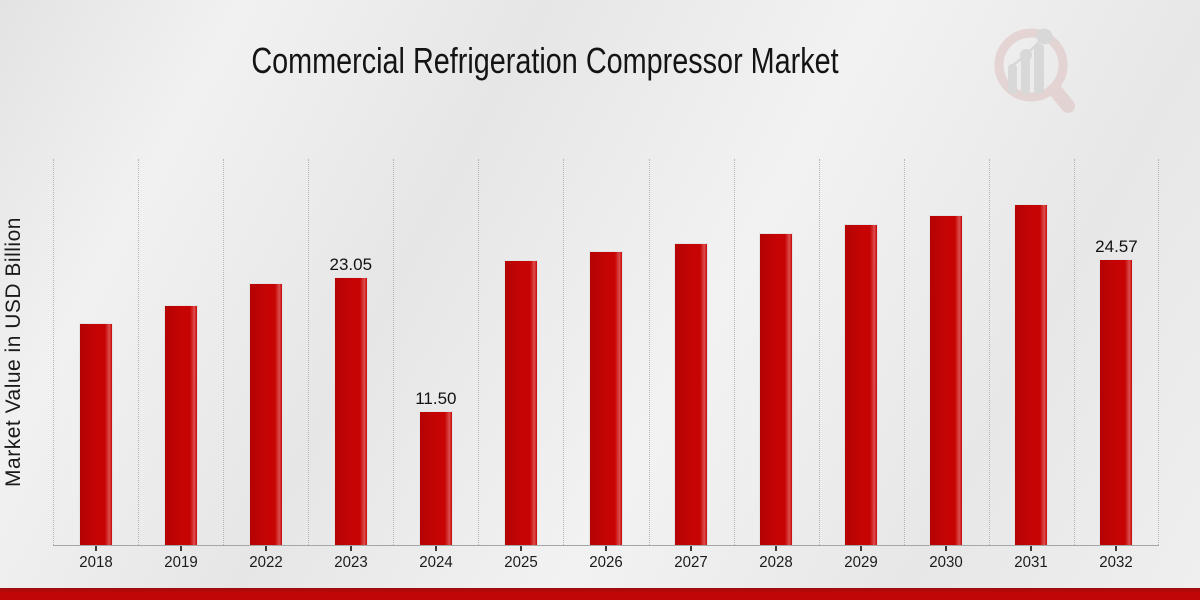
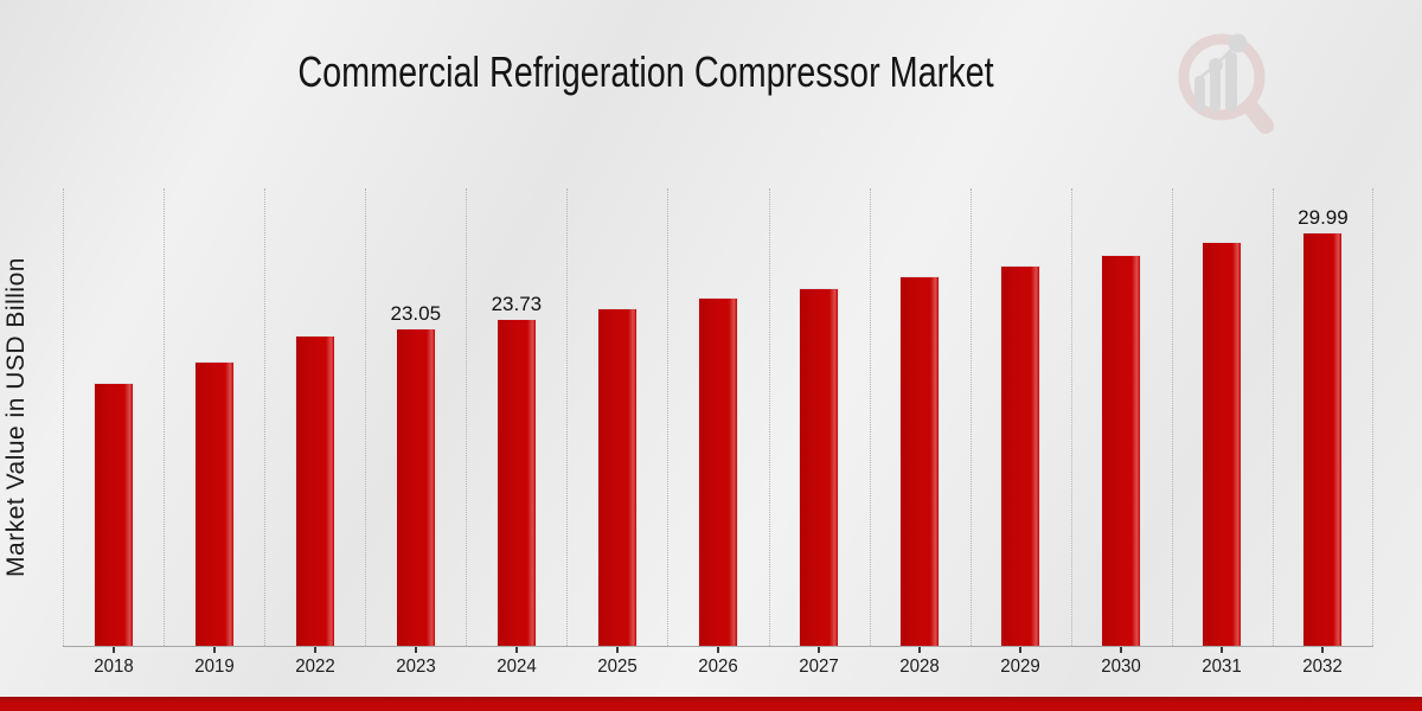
2024: 11.50 -> 23.73
2032: 24.57 -> 29.99
